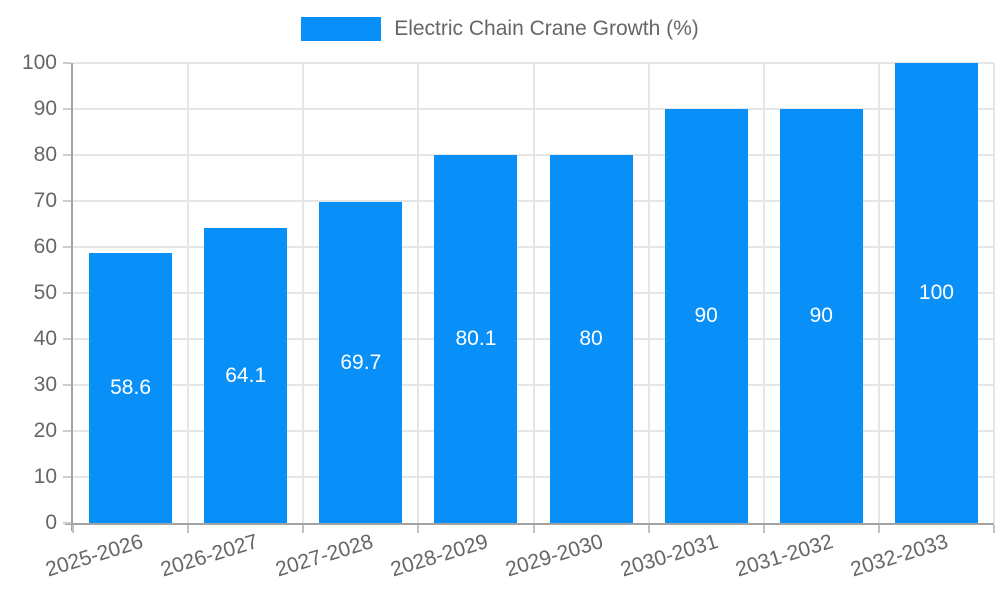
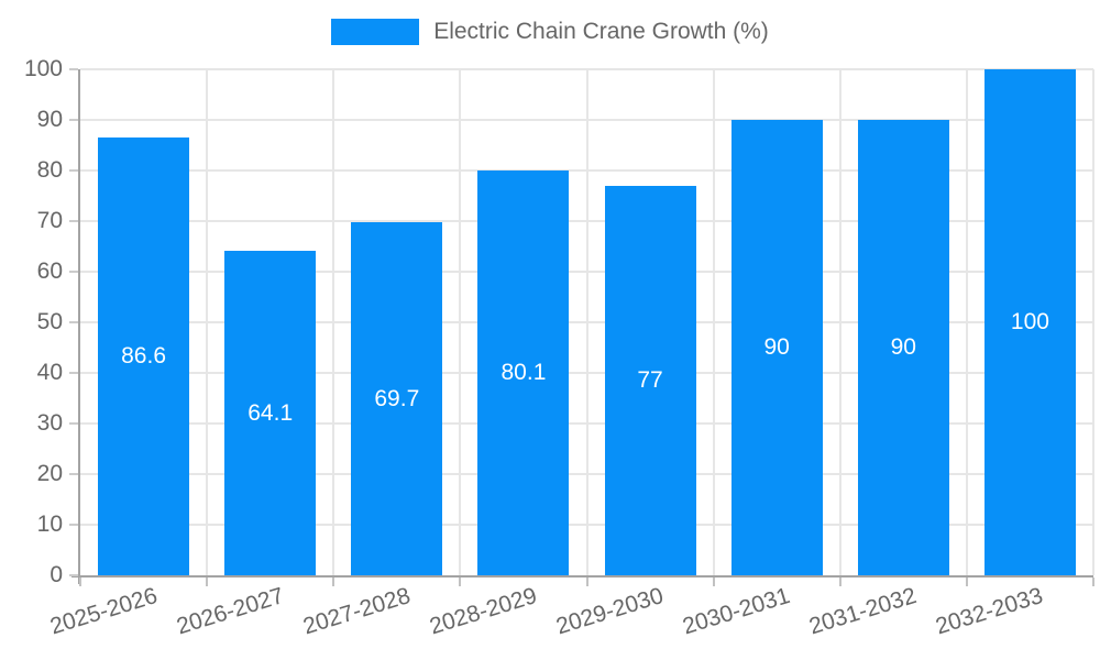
2025-2026: 58.6 -> 86.6
2029-2030: 80 -> 77
